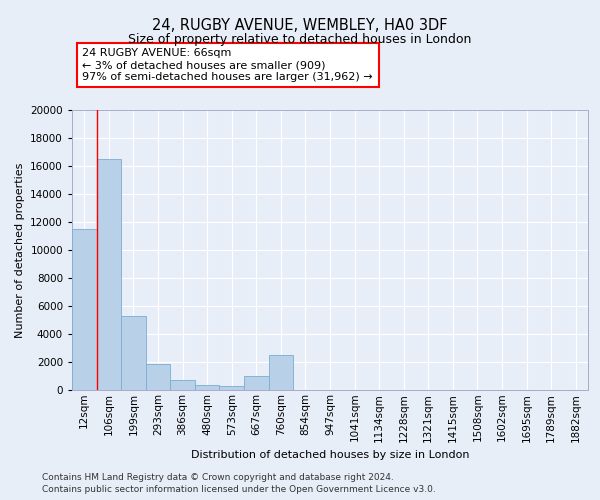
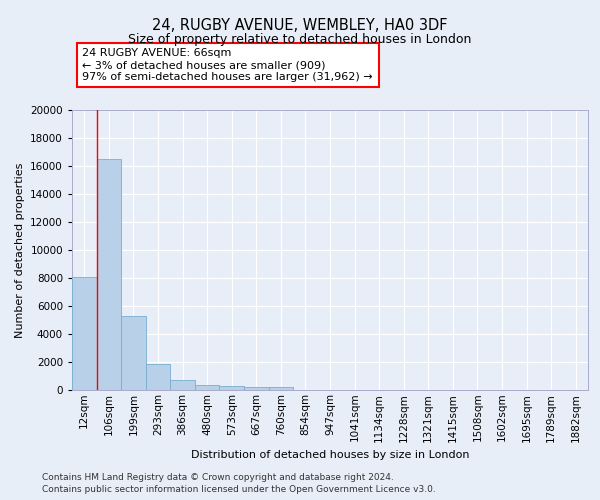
12sqm: 11500 -> 8100
667sqm: 1000 -> 200
760sqm: 2500 -> 200
